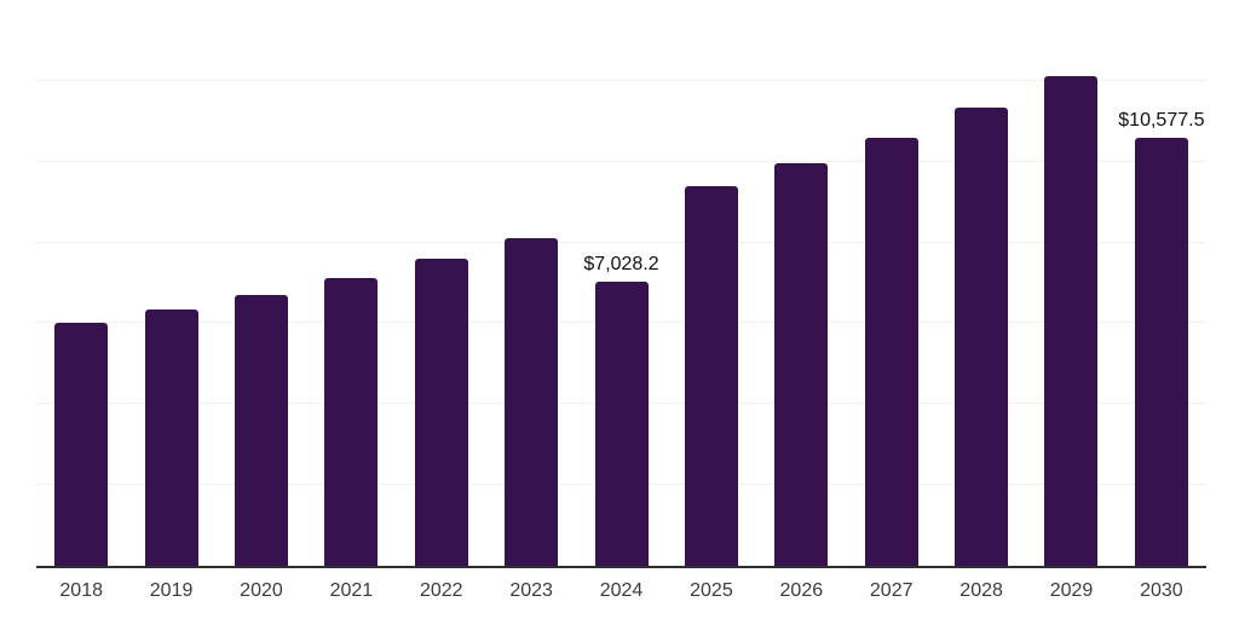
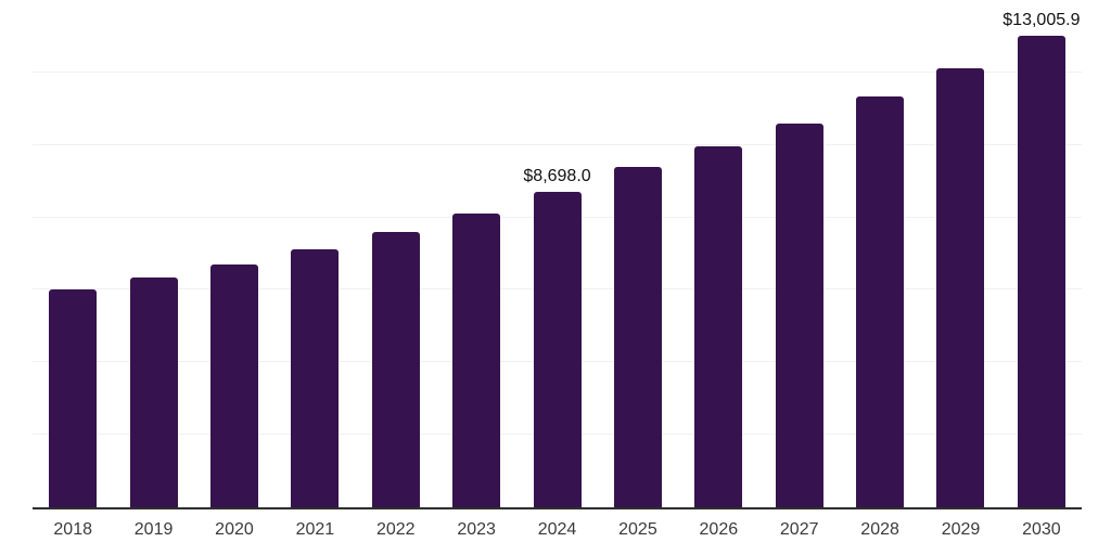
2024: $7,028.2 -> $8,698.0
2030: $10,577.5 -> $13,005.9
